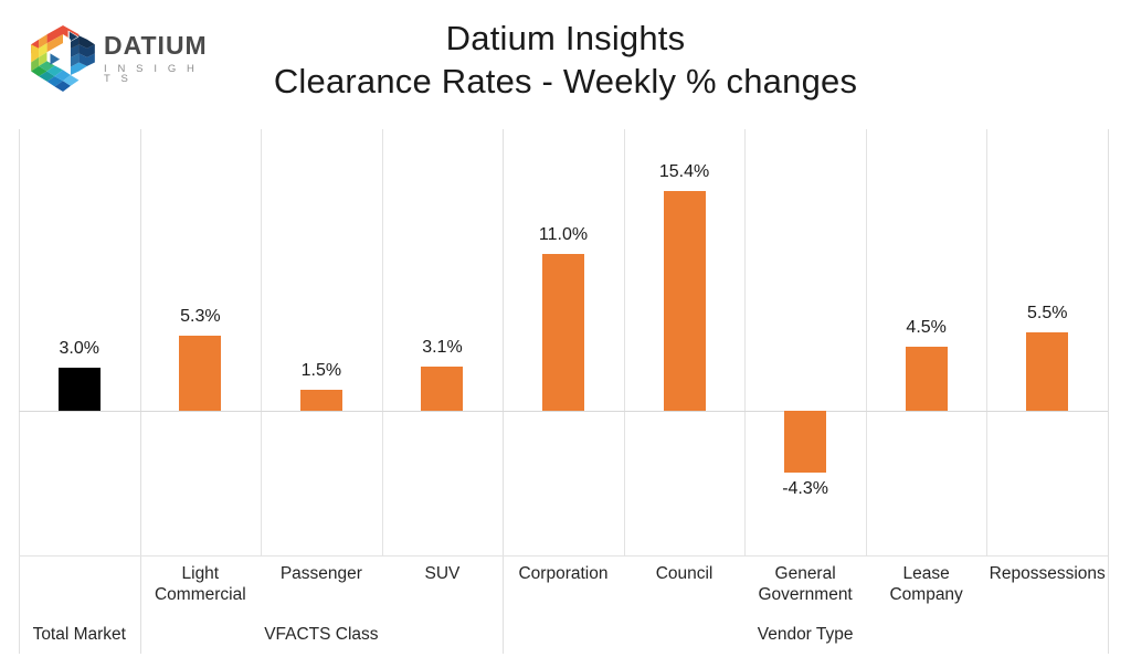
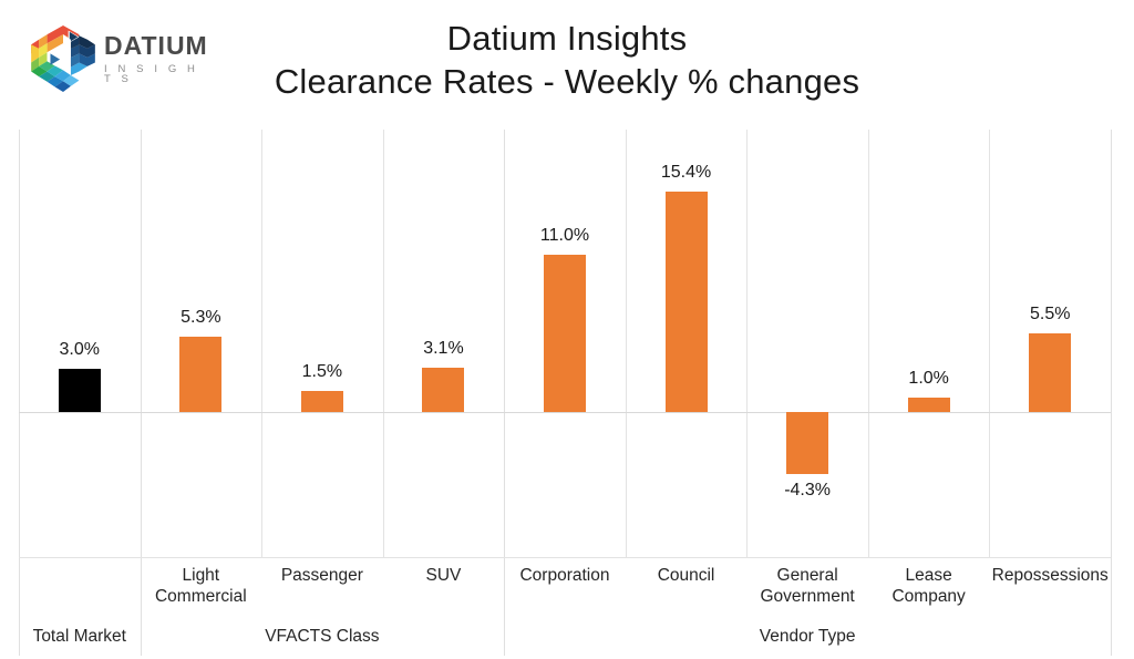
Lease Company: 4.5% -> 1.0%
